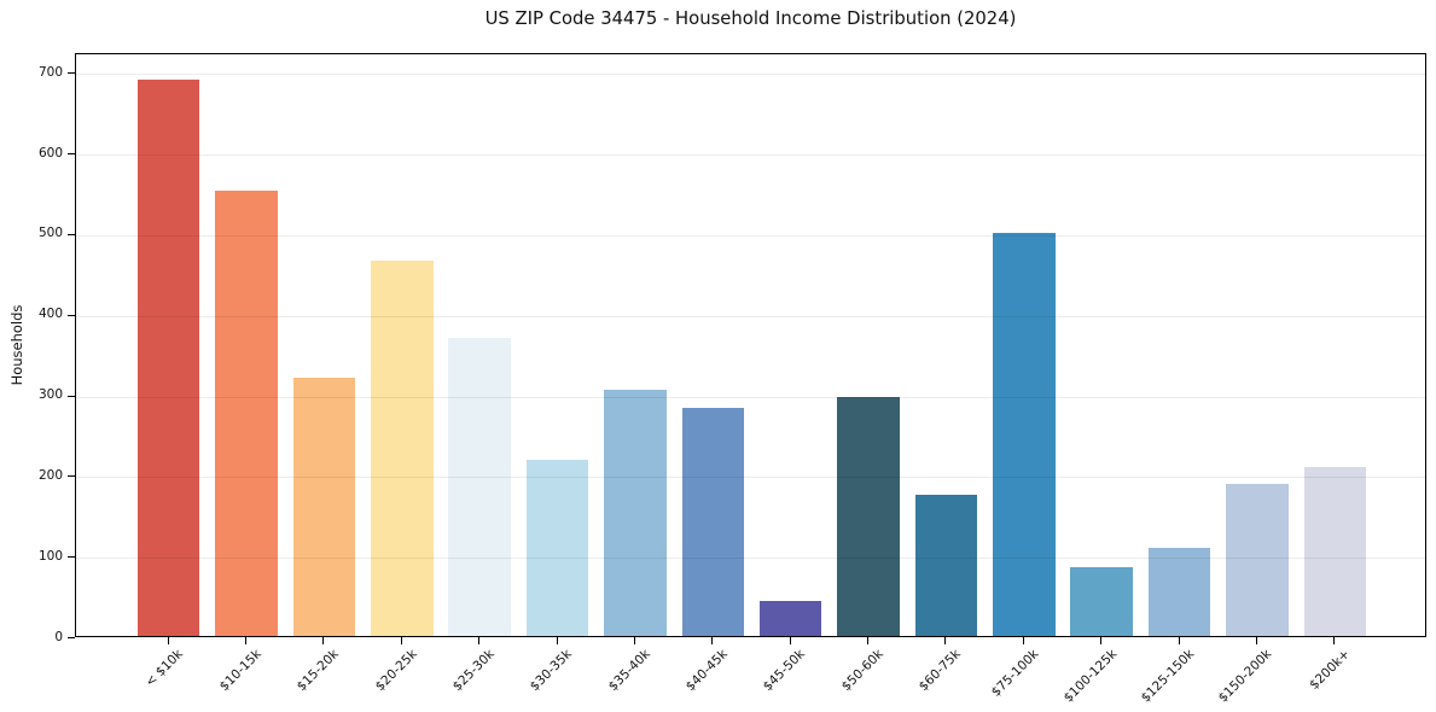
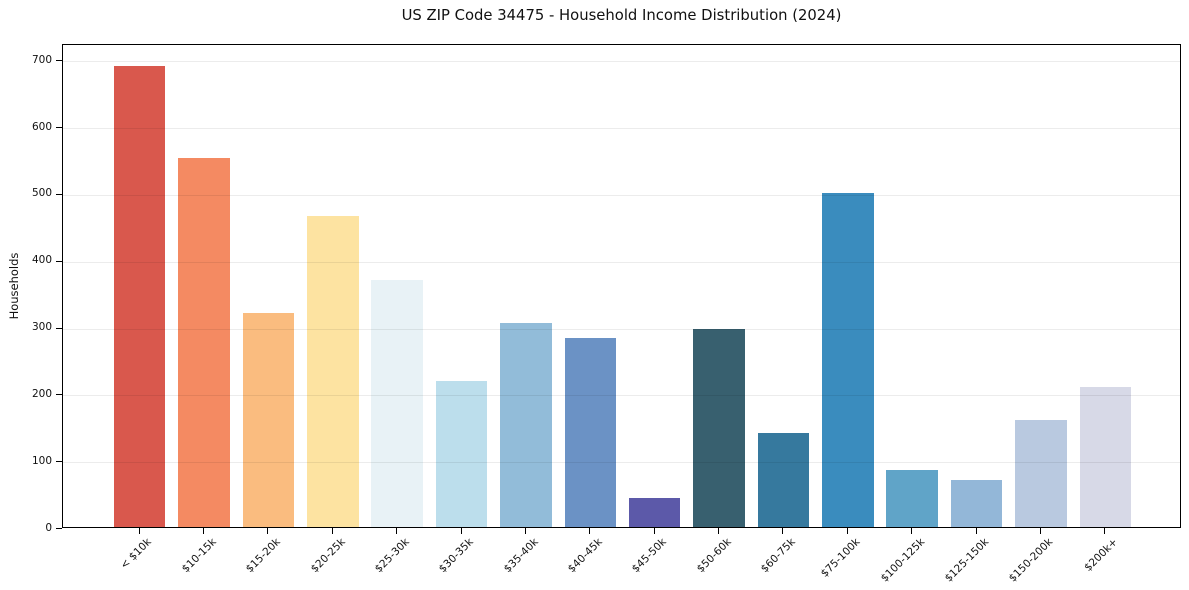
$60-75k: 180 -> 140
$125-150k: 110 -> 70
$150-200k: 190 -> 160
